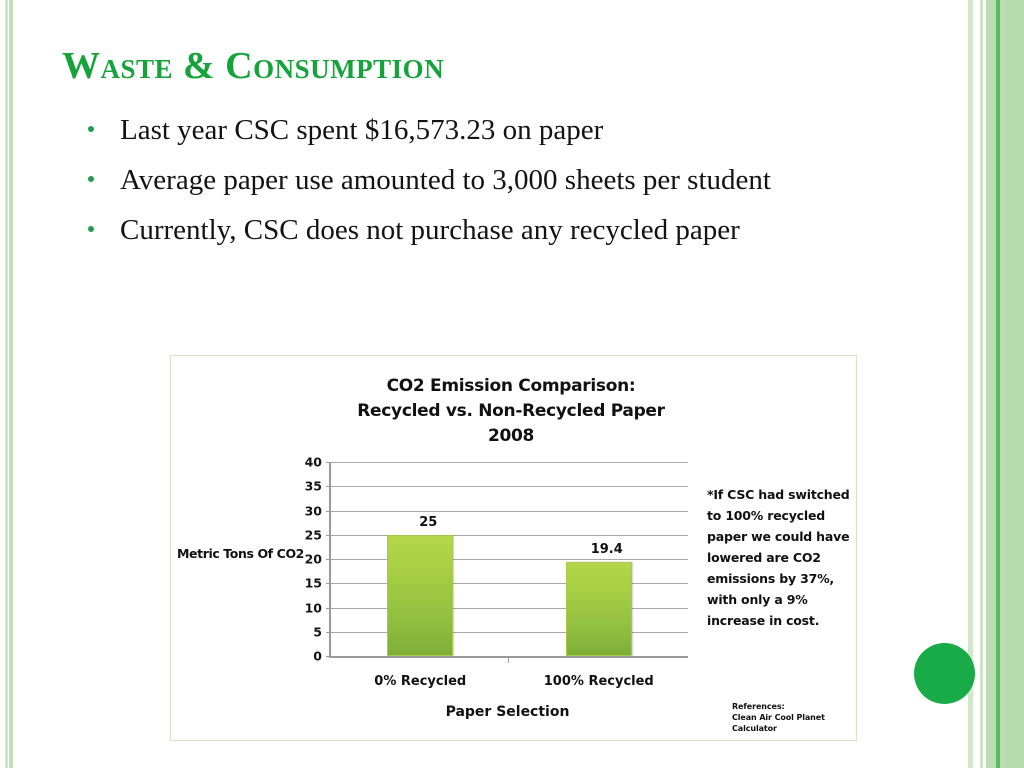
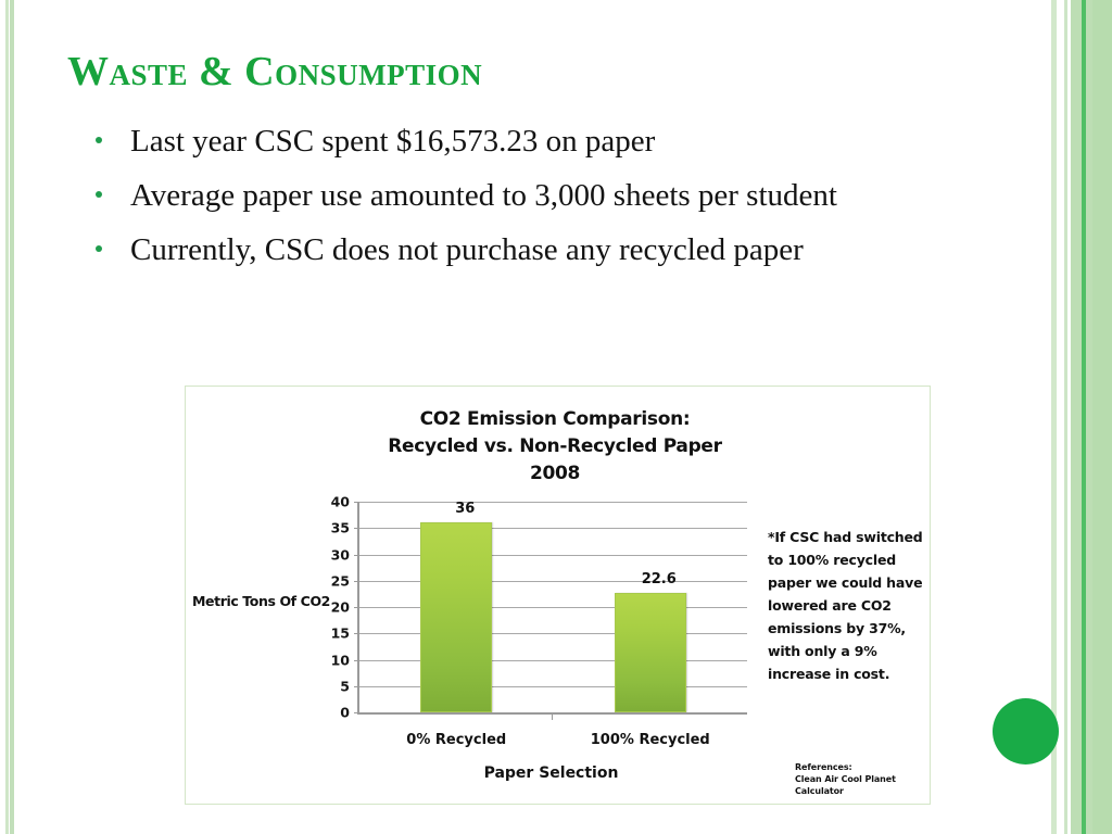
0% Recycled: 25 -> 36
100% Recycled: 19.4 -> 22.6
